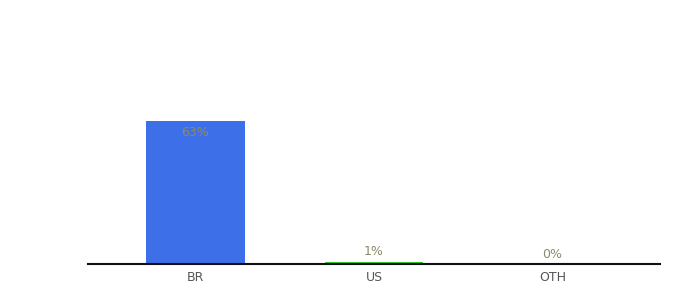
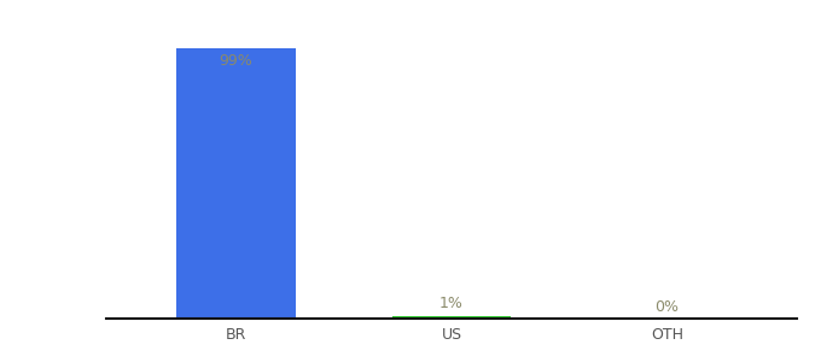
BR: 63% -> 99%
